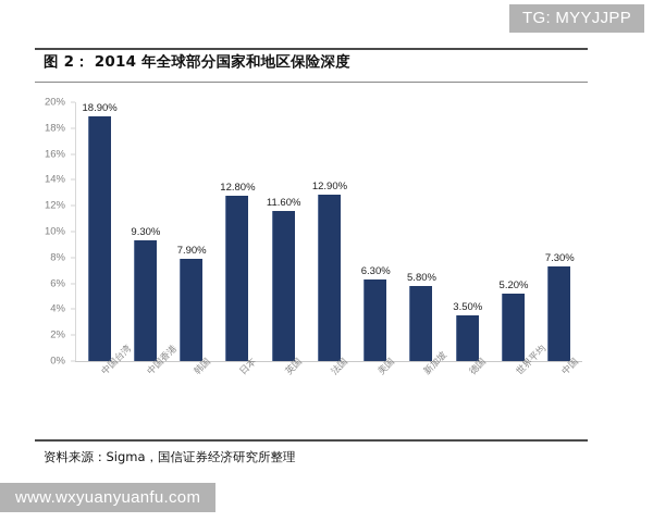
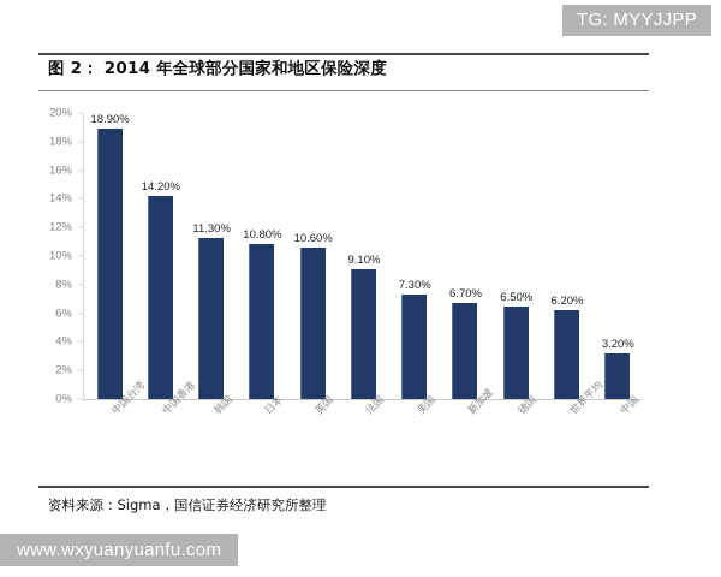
中国香港: 9.30% -> 14.20%
韩国: 7.90% -> 11.30%
日本: 12.80% -> 10.80%
英国: 11.60% -> 10.60%
法国: 12.90% -> 9.10%
美国: 6.30% -> 7.30%
新加坡: 5.80% -> 6.70%
德国: 3.50% -> 6.50%
世界平均: 5.20% -> 6.20%
中国: 7.30% -> 3.20%
